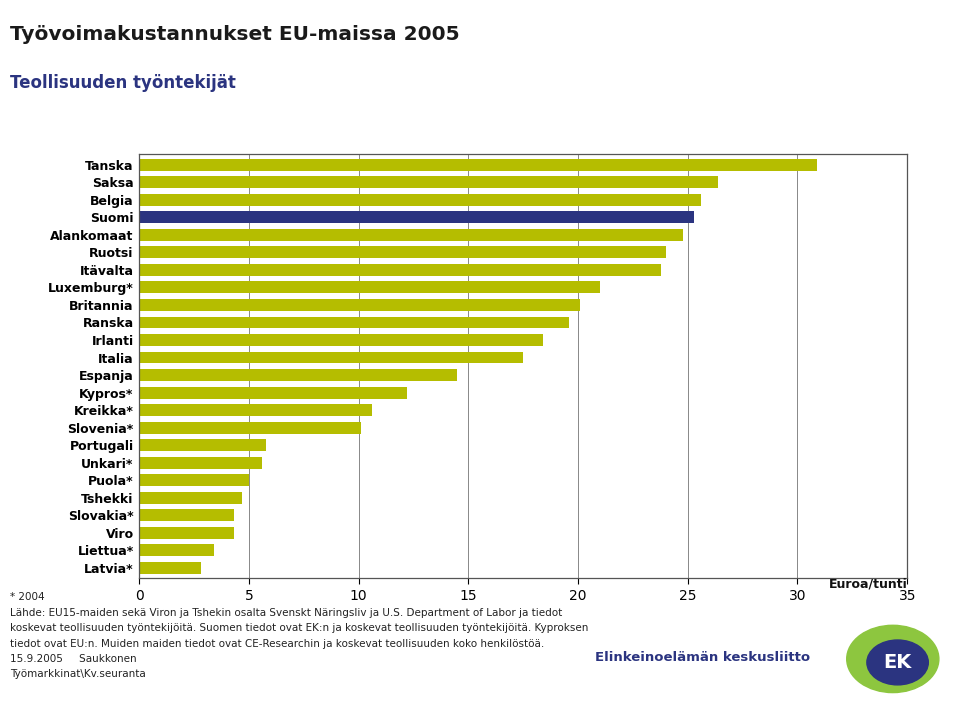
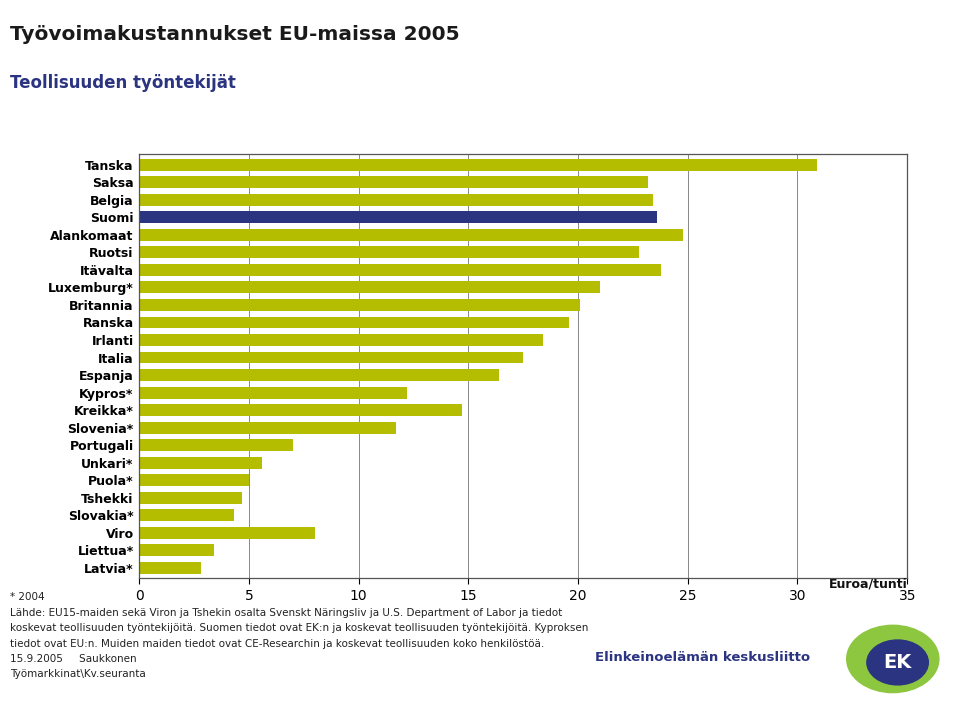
Saksa: 26.4 -> 23.2
Belgia: 25.6 -> 23.4
Suomi: 25.3 -> 23.6
Ruotsi: 24.0 -> 22.8
Espanja: 14.5 -> 16.4
Kreikka*: 10.6 -> 14.7
Slovenia*: 10.1 -> 11.7
Portugali: 5.8 -> 7.0
Viro: 4.3 -> 8.0
